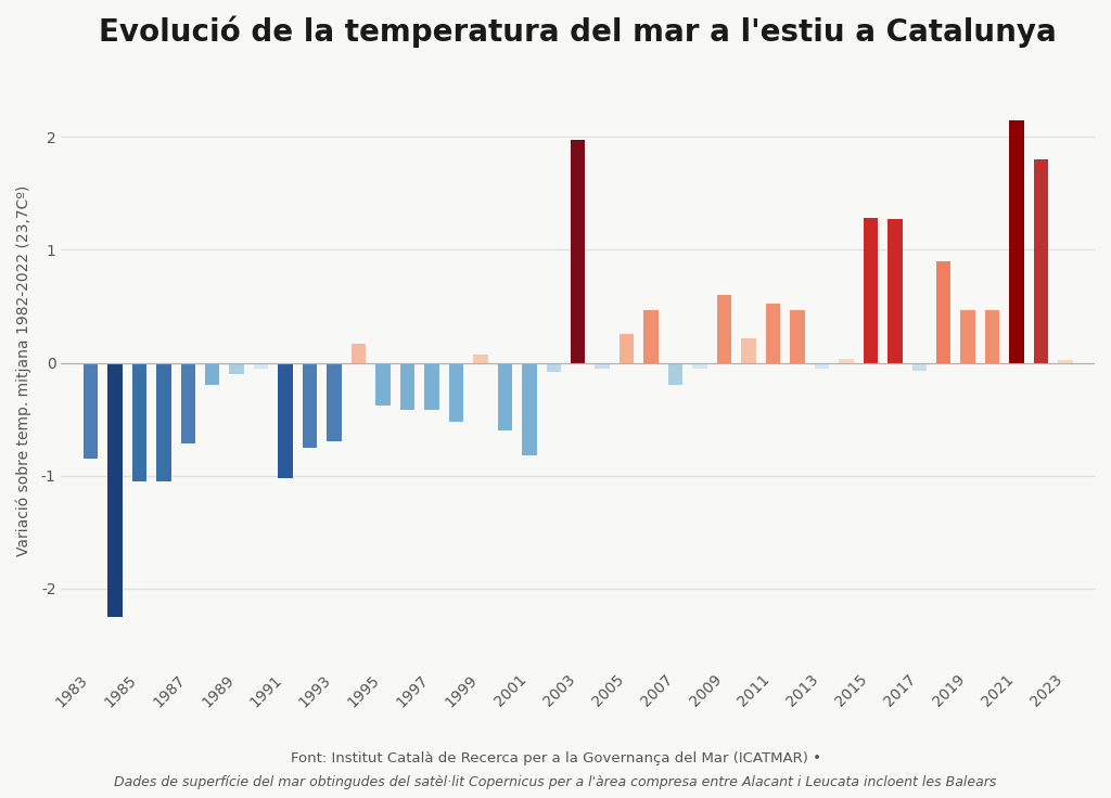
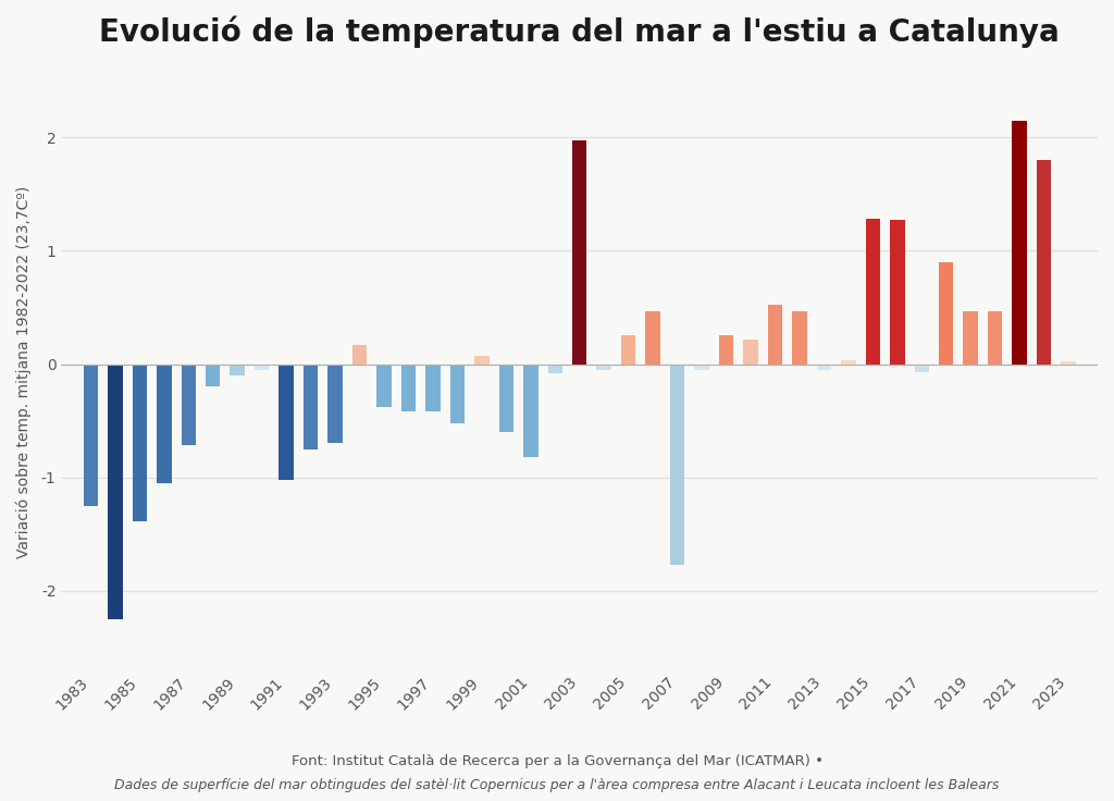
1983: -0.85 -> -1.25
1985: -1.05 -> -1.39
2007: -0.20 -> -1.77
2009: 0.60 -> 0.25
